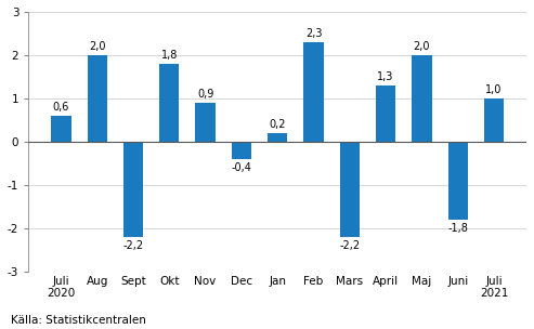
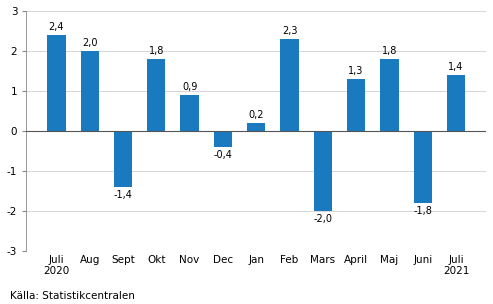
Juli 2020: 0,6 -> 2,4
Sept: -2,2 -> -1,4
Mars: -2,2 -> -2,0
Maj: 2,0 -> 1,8
Juli 2021: 1,0 -> 1,4
